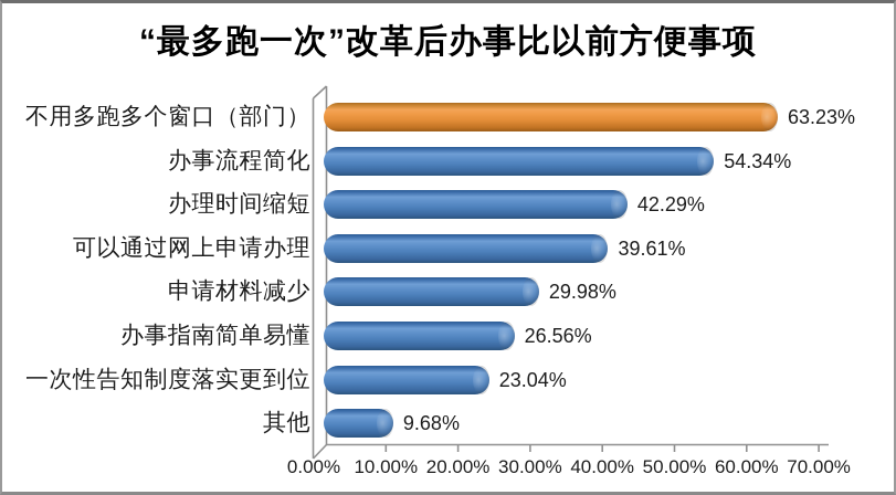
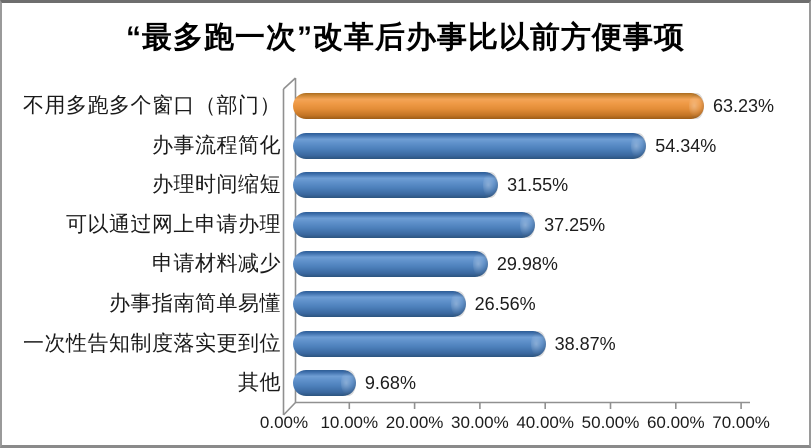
办理时间缩短: 42.29% -> 31.55%
可以通过网上申请办理: 39.61% -> 37.25%
一次性告知制度落实更到位: 23.04% -> 38.87%
